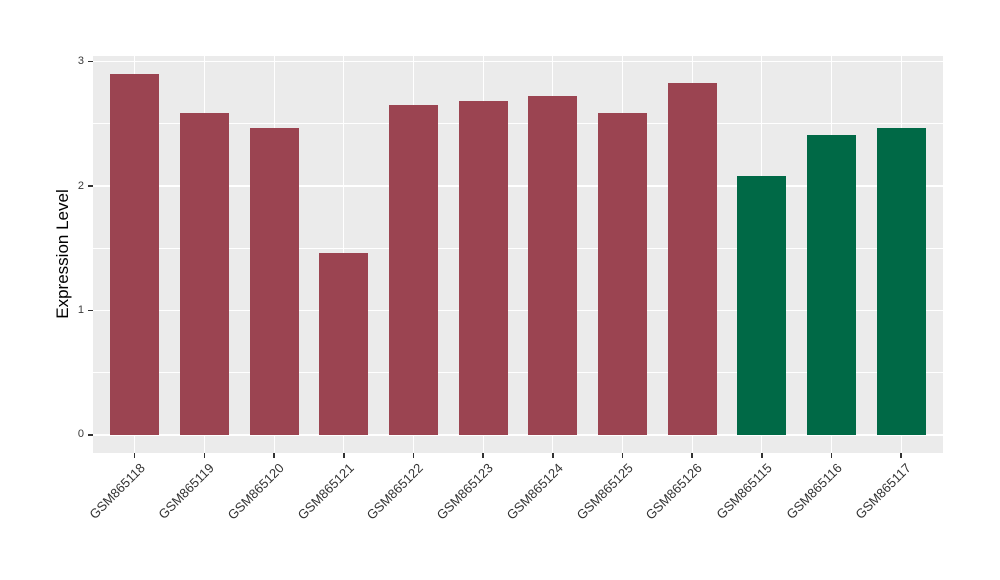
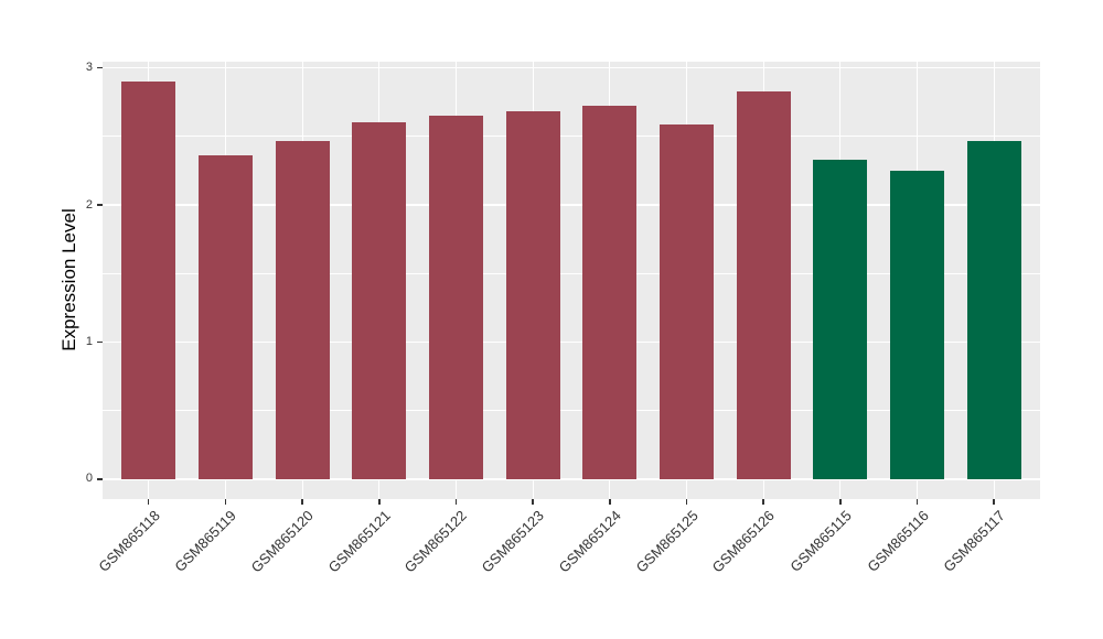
GSM865119: 2.59 -> 2.36
GSM865121: 1.46 -> 2.60
GSM865115: 2.08 -> 2.33
GSM865116: 2.41 -> 2.25
